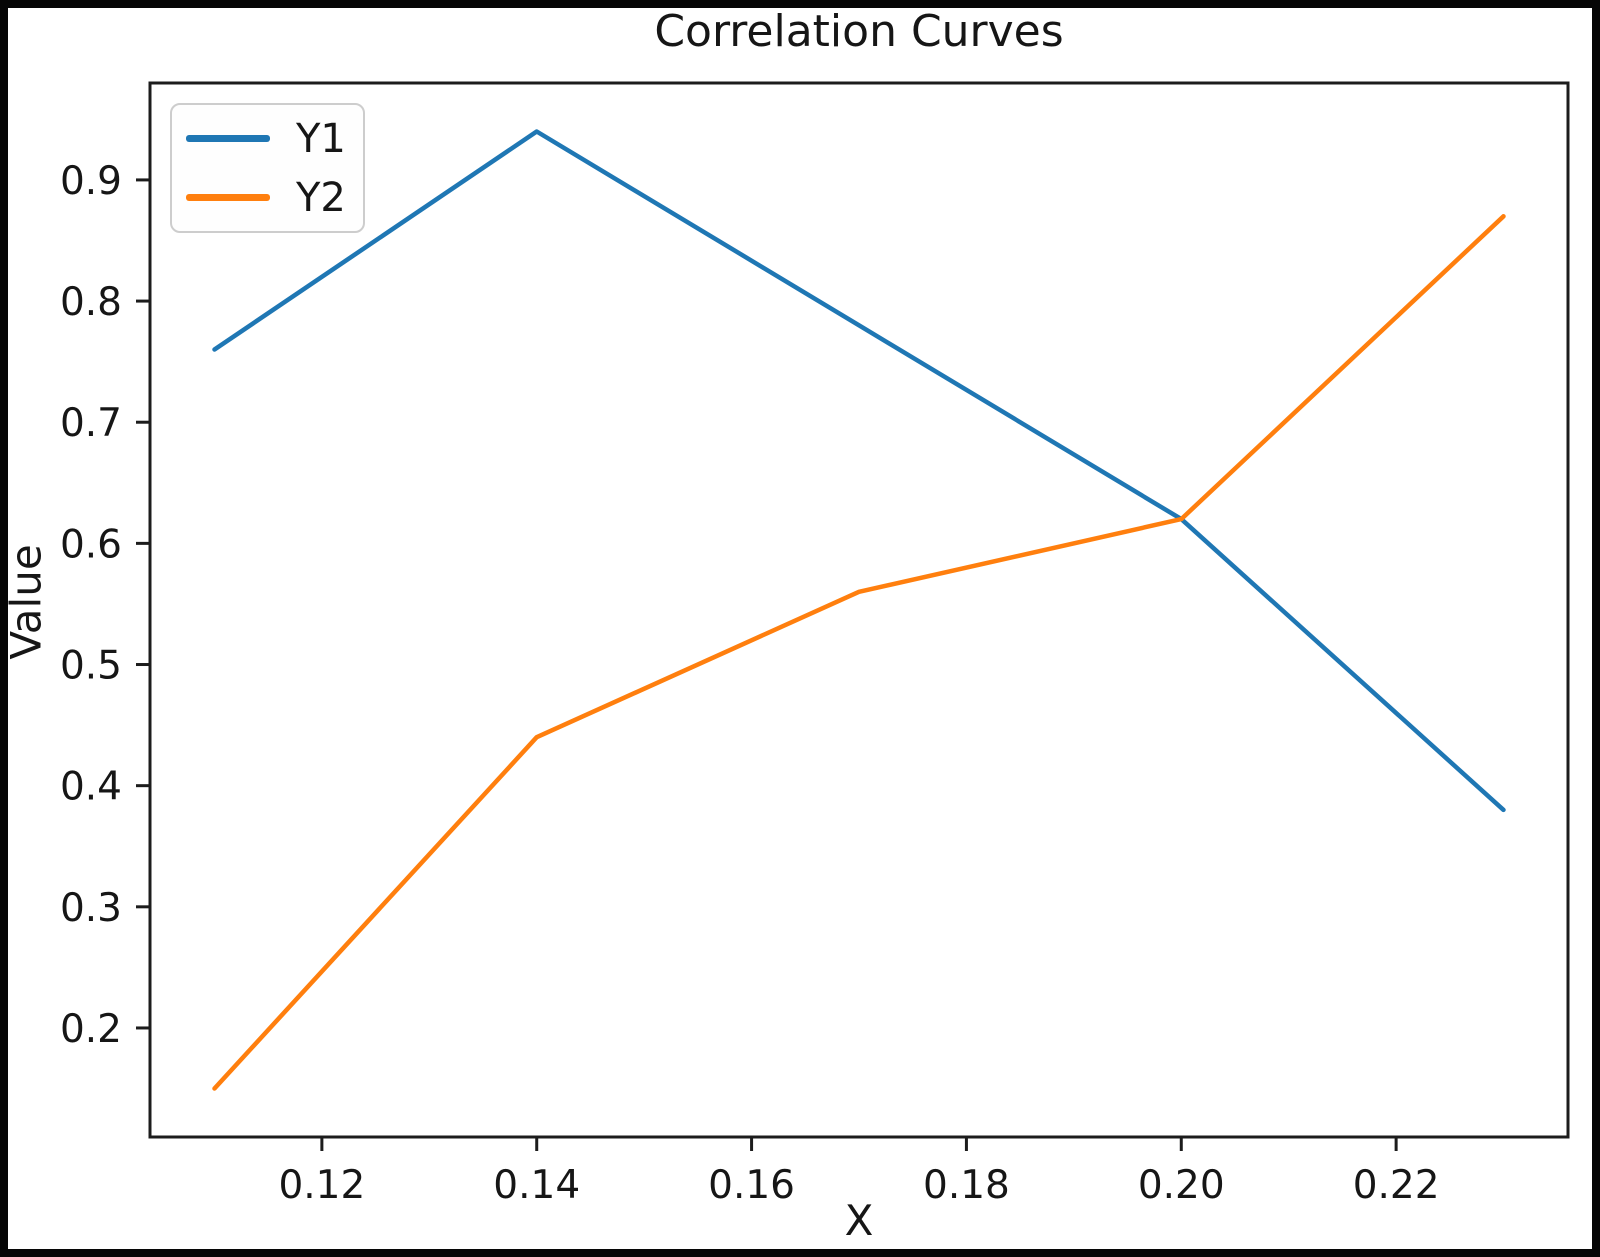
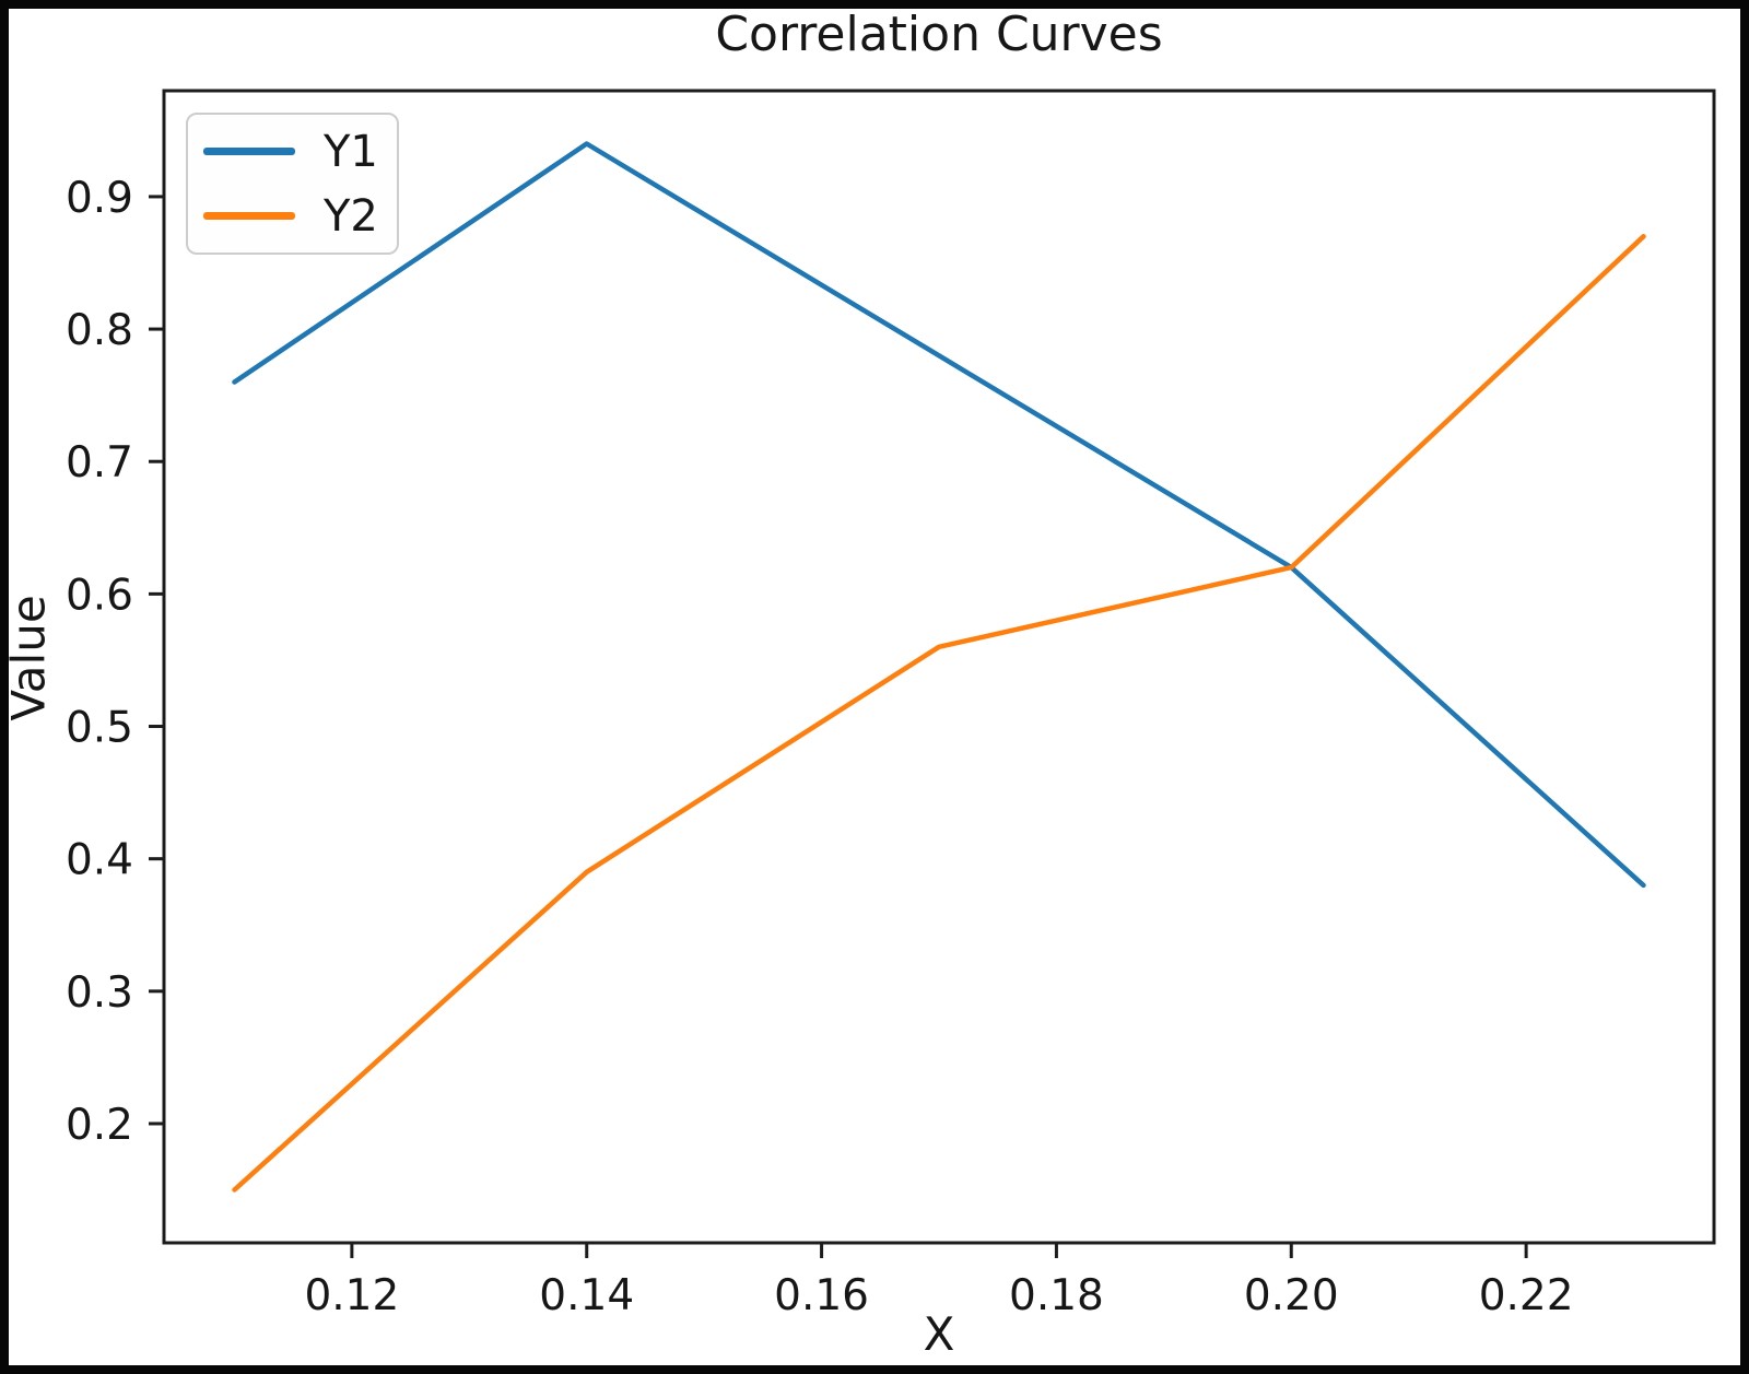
Y2/0.14: 0.44 -> 0.39
